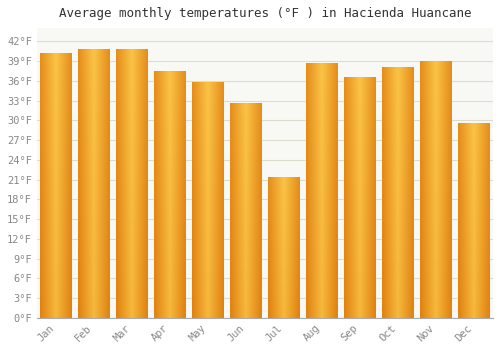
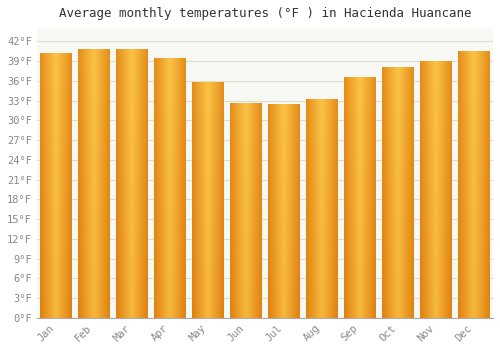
Apr: 37.4°F -> 39.4°F
Jul: 21.4°F -> 32.4°F
Aug: 38.6°F -> 33.1°F
Dec: 29.6°F -> 40.4°F
